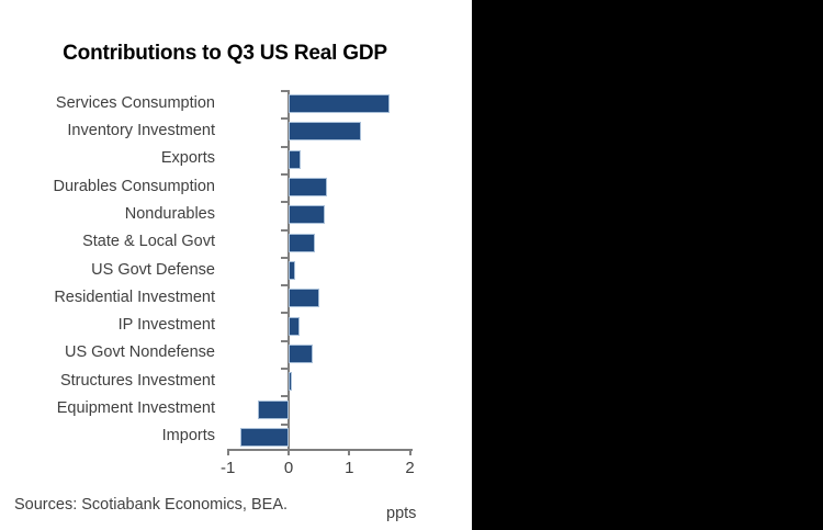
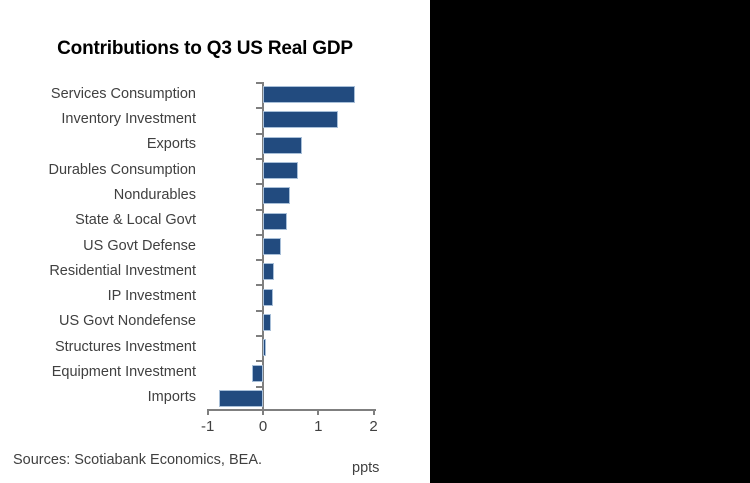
Inventory Investment: 1.2 -> 1.4
Exports: 0.2 -> 0.7
Nondurables: 0.6 -> 0.5
US Govt Defense: 0.1 -> 0.3
Residential Investment: 0.5 -> 0.2
US Govt Nondefense: 0.4 -> 0.1
Equipment Investment: -0.5 -> -0.2
